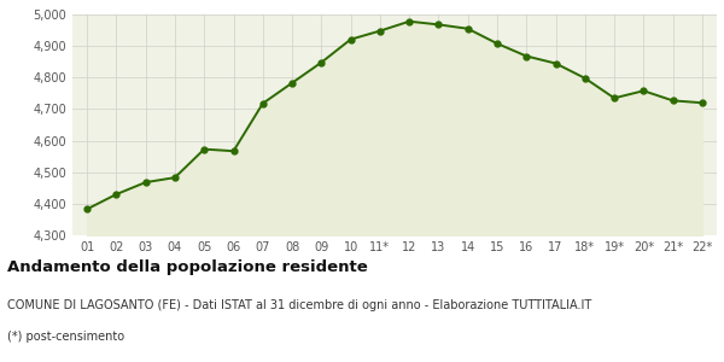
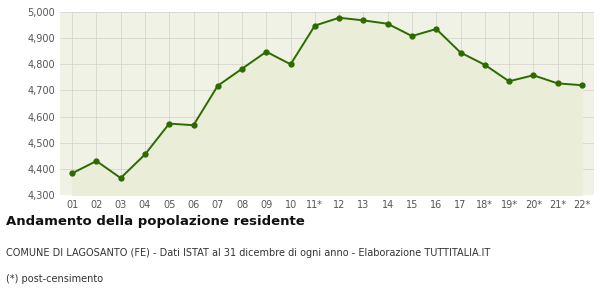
03: 4,468 -> 4,365
04: 4,483 -> 4,455
10: 4,921 -> 4,800
16: 4,868 -> 4,935
